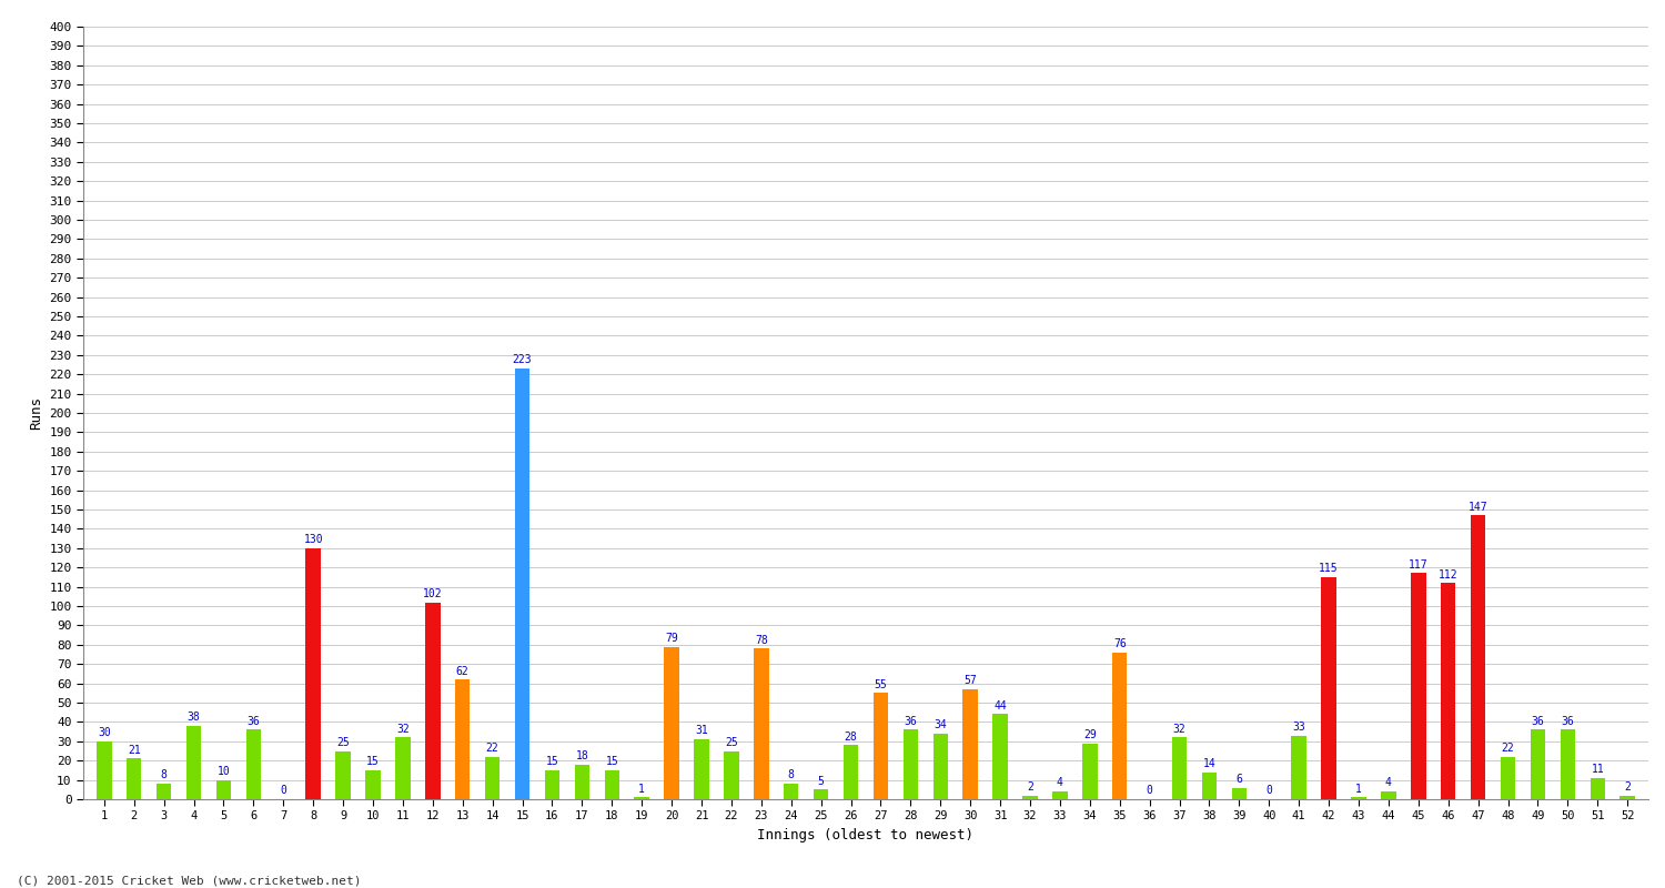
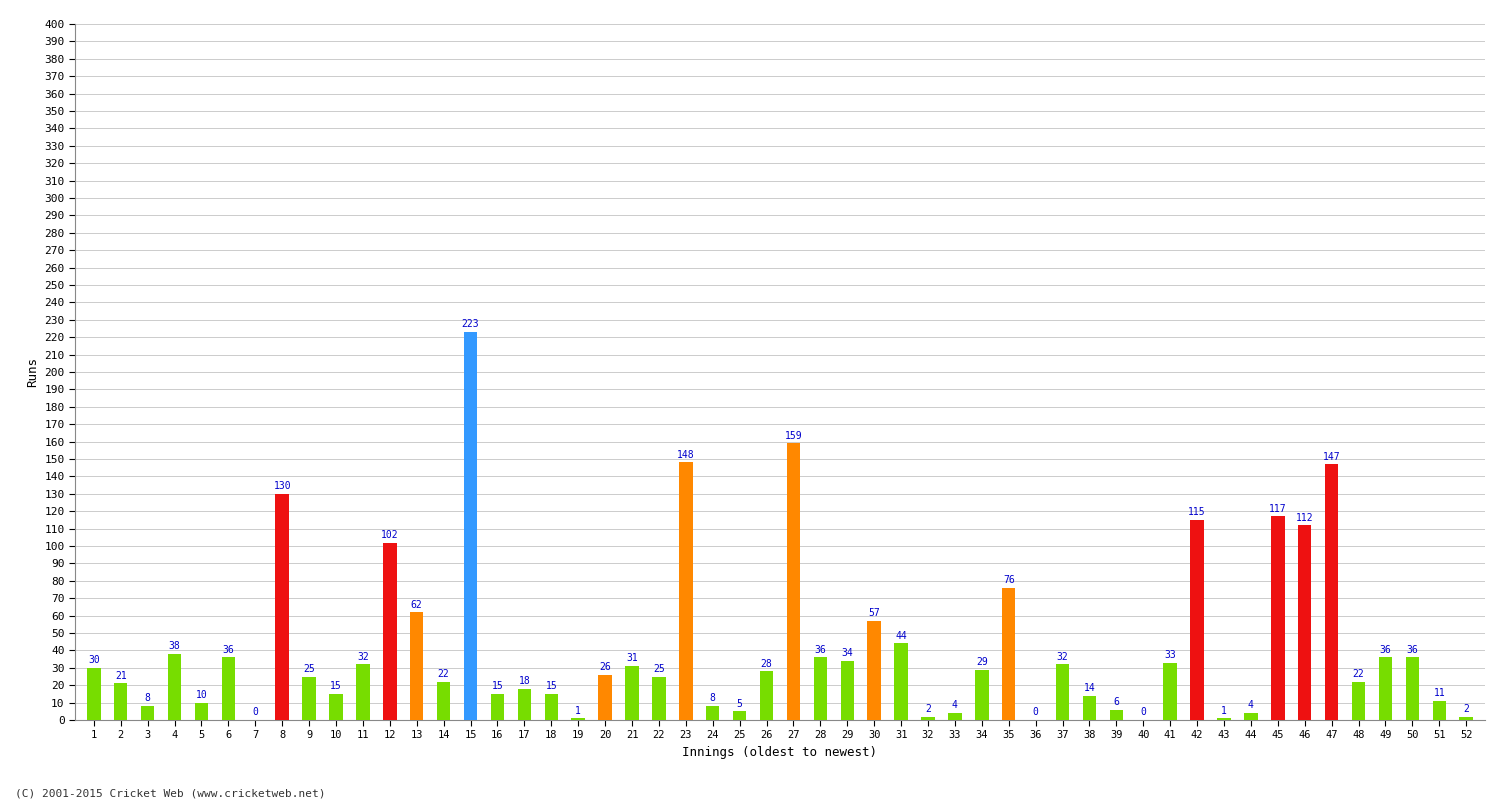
20: 79 -> 26
23: 78 -> 148
27: 55 -> 159
